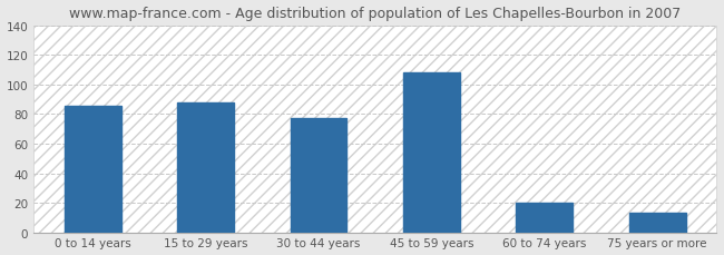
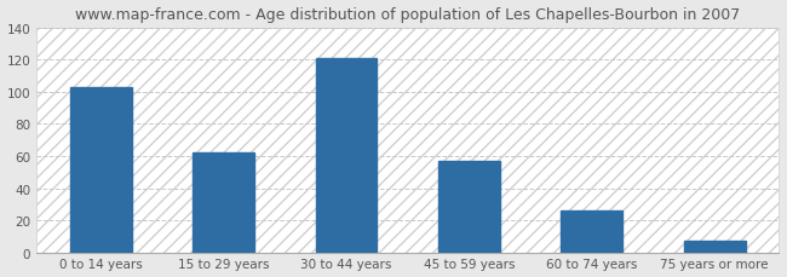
0 to 14 years: 86 -> 103
15 to 29 years: 88 -> 62
30 to 44 years: 77 -> 121
45 to 59 years: 108 -> 57
60 to 74 years: 20 -> 26
75 years or more: 13 -> 7
